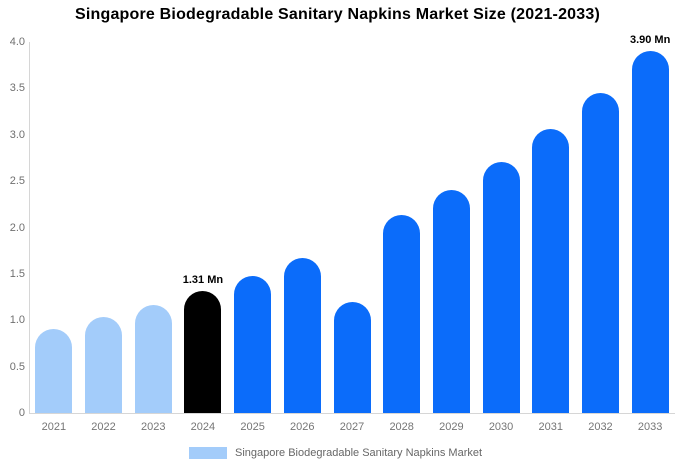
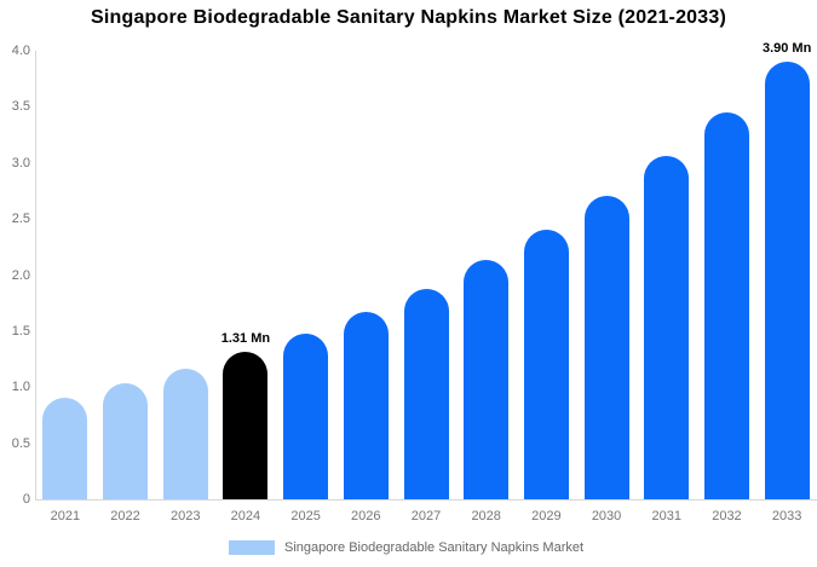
2027: 1.2 -> 1.9
